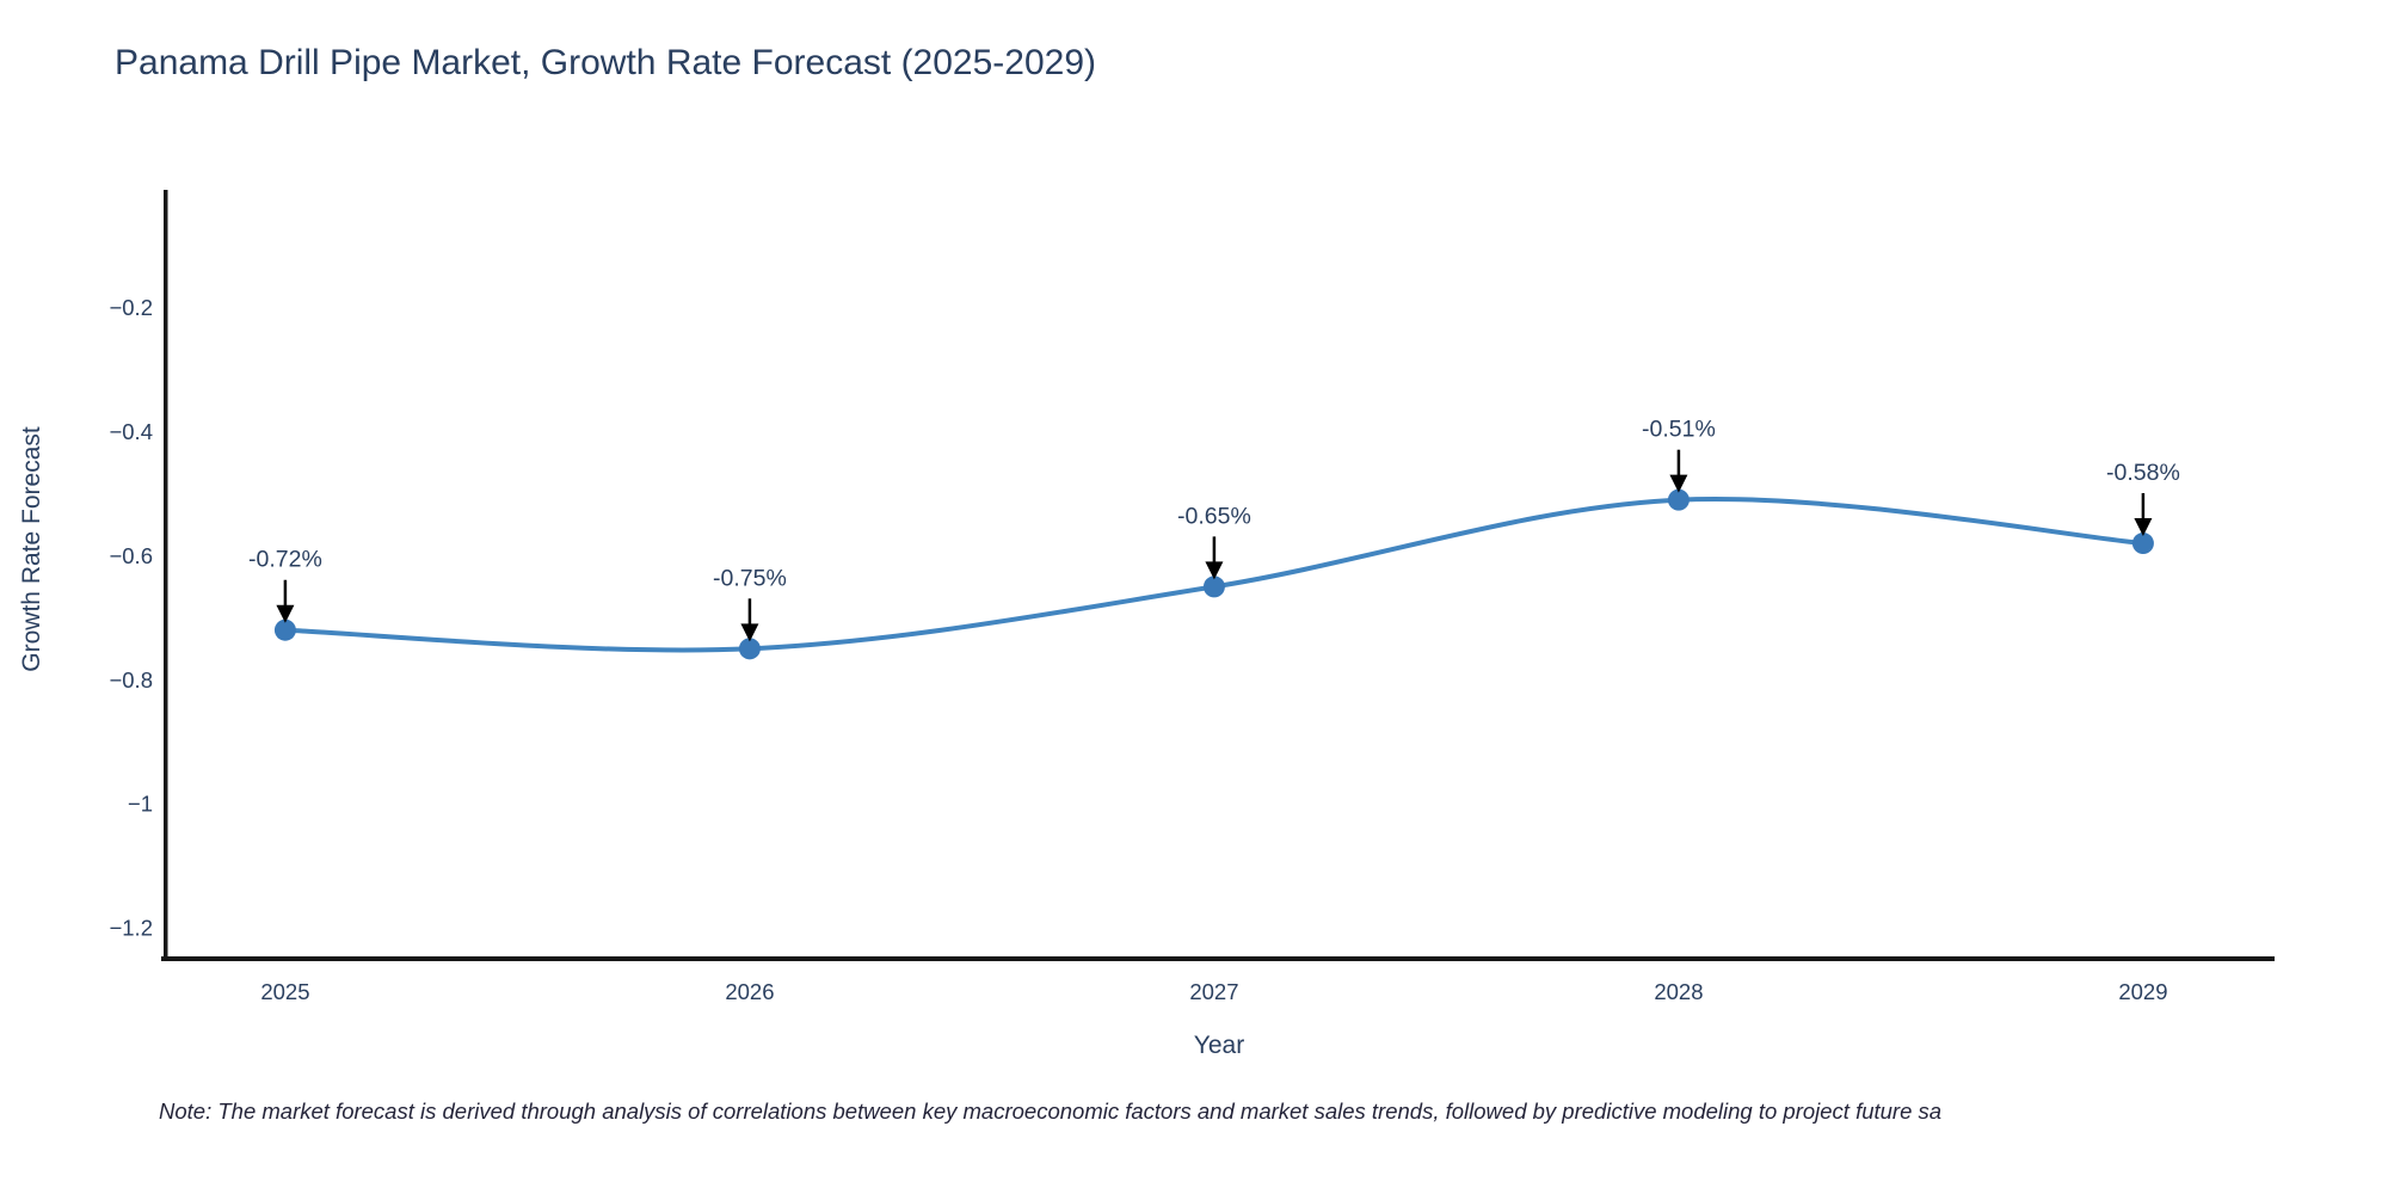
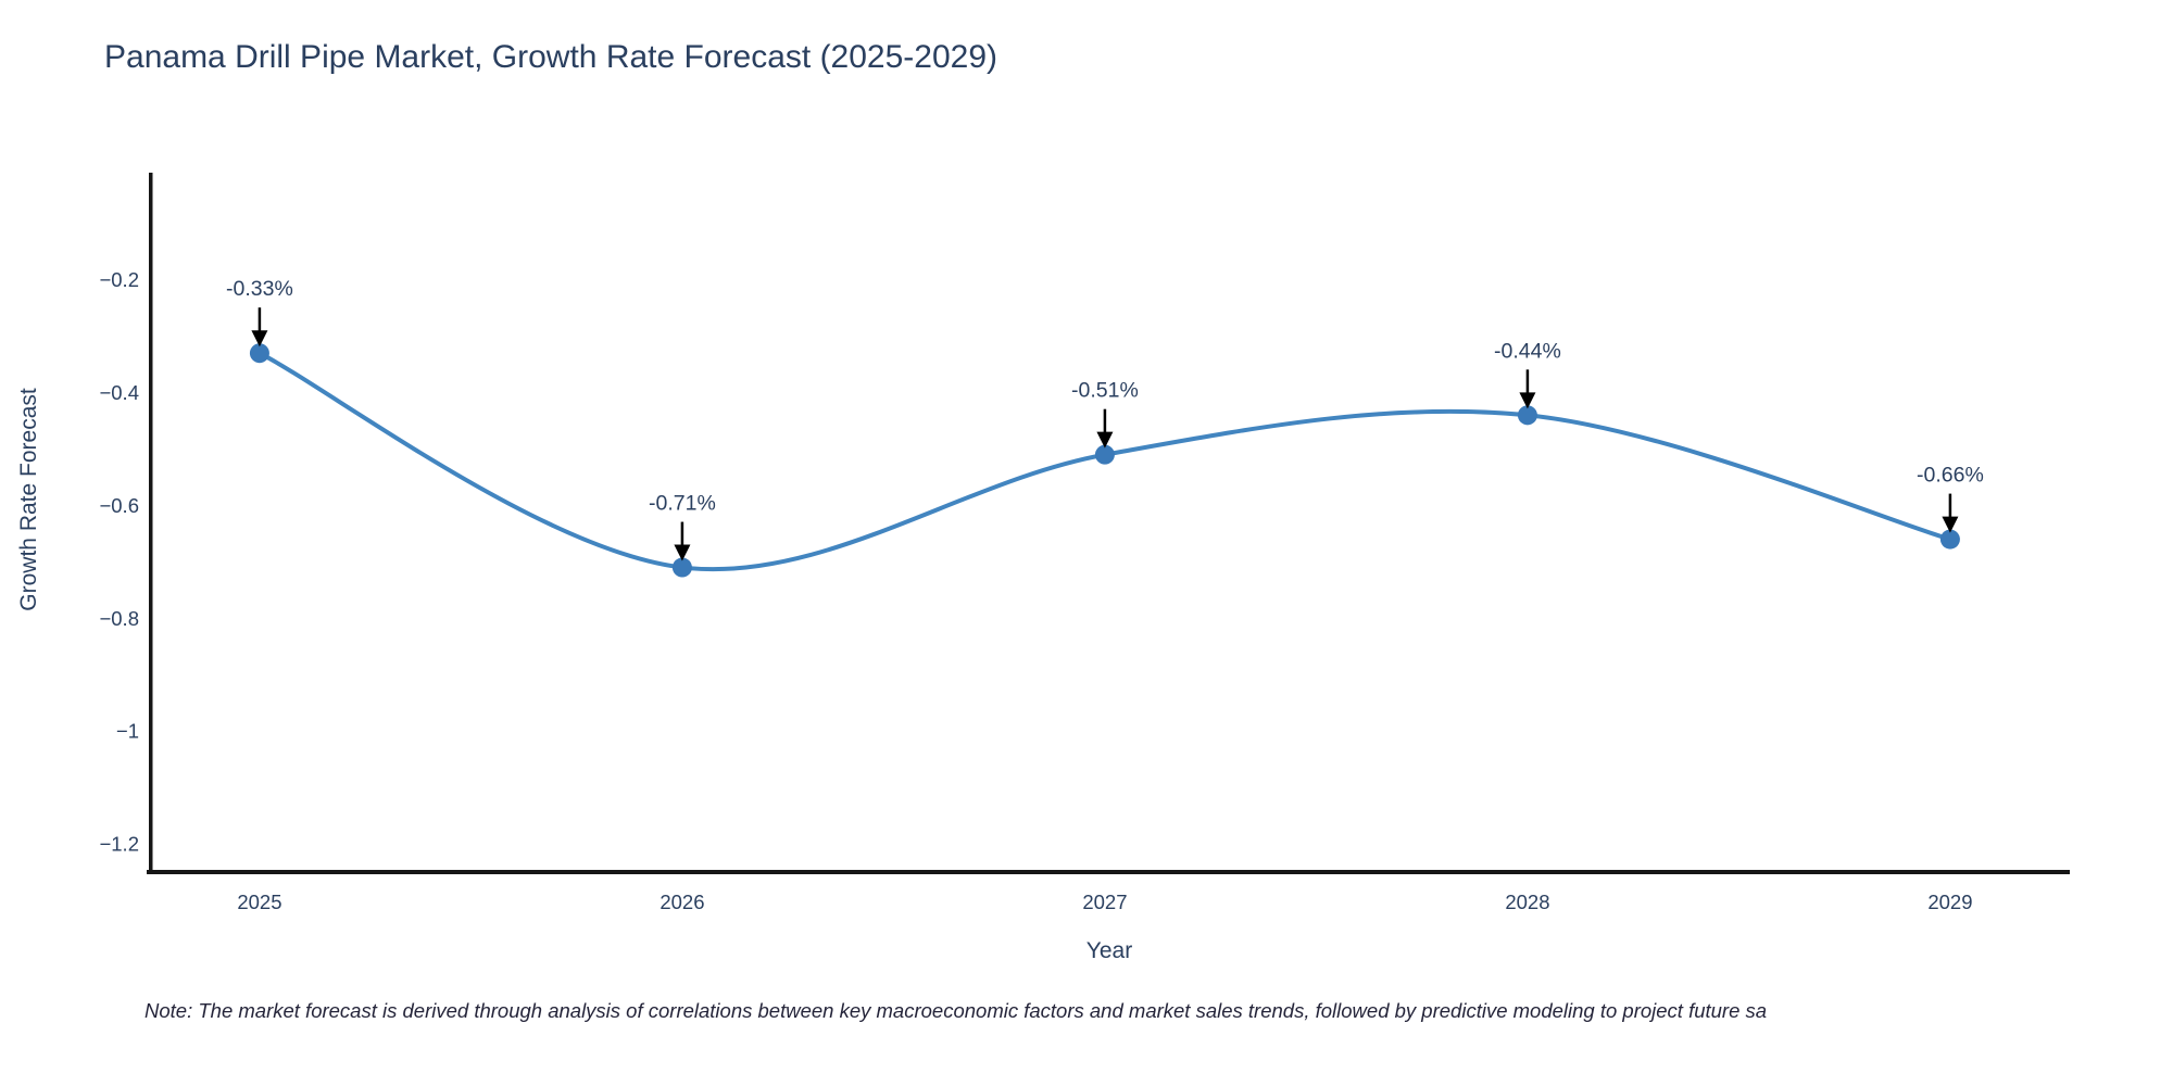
2025: -0.72% -> -0.33%
2026: -0.75% -> -0.71%
2027: -0.65% -> -0.51%
2028: -0.51% -> -0.44%
2029: -0.58% -> -0.66%
